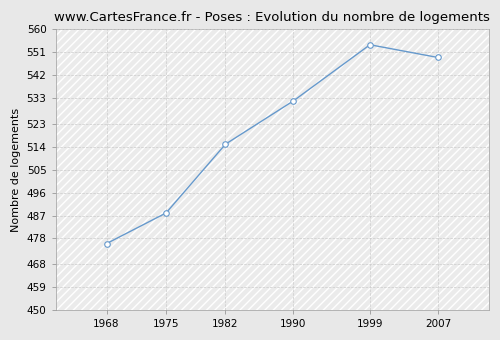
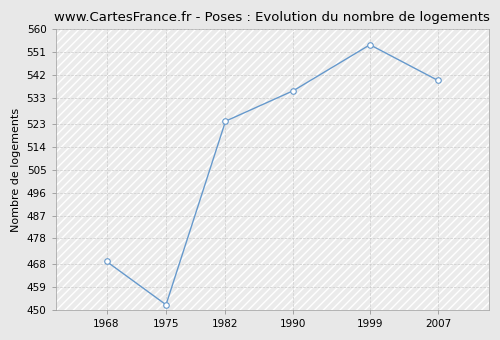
1968: 476 -> 469
1975: 488 -> 452
1982: 515 -> 524
1990: 532 -> 536
2007: 549 -> 540
